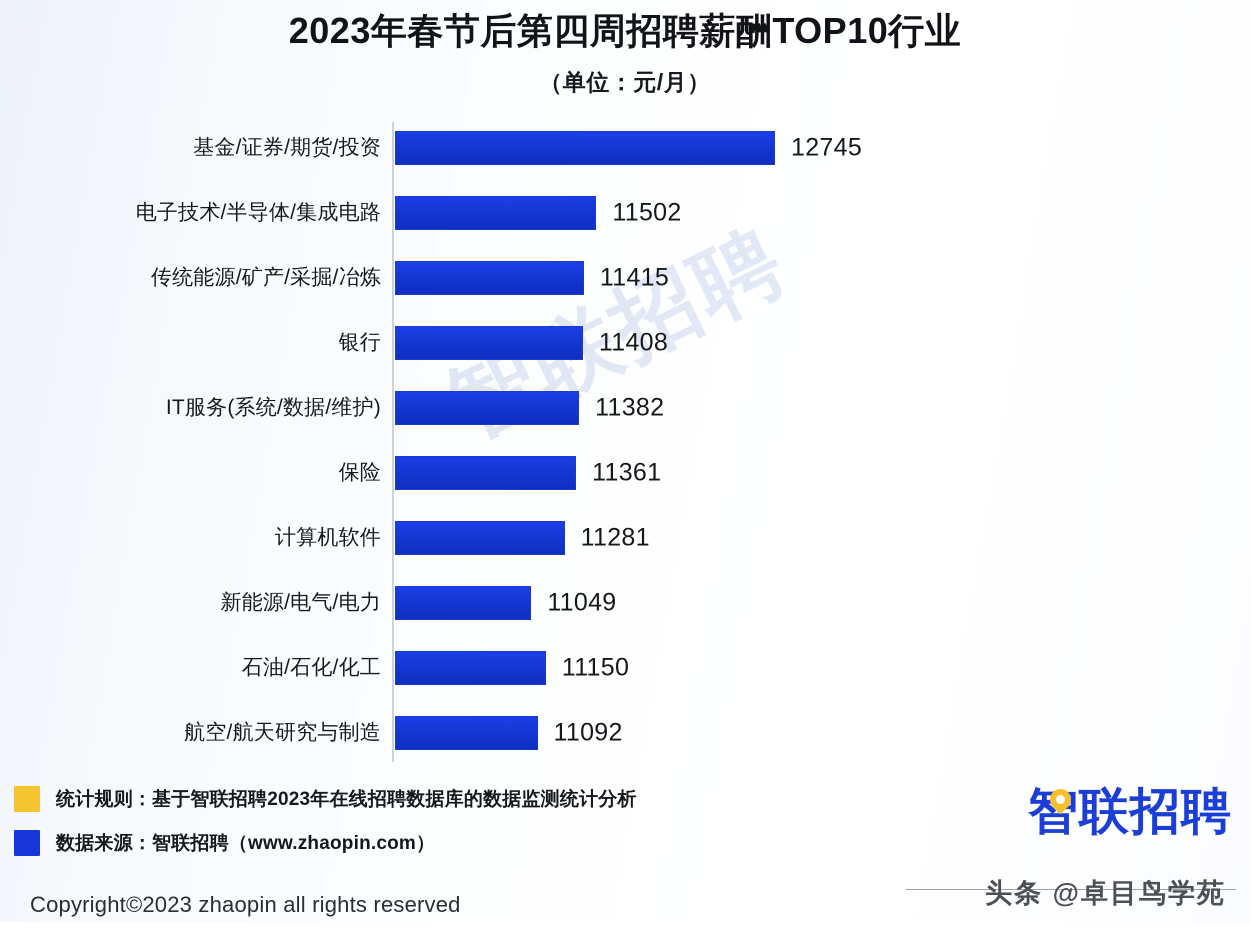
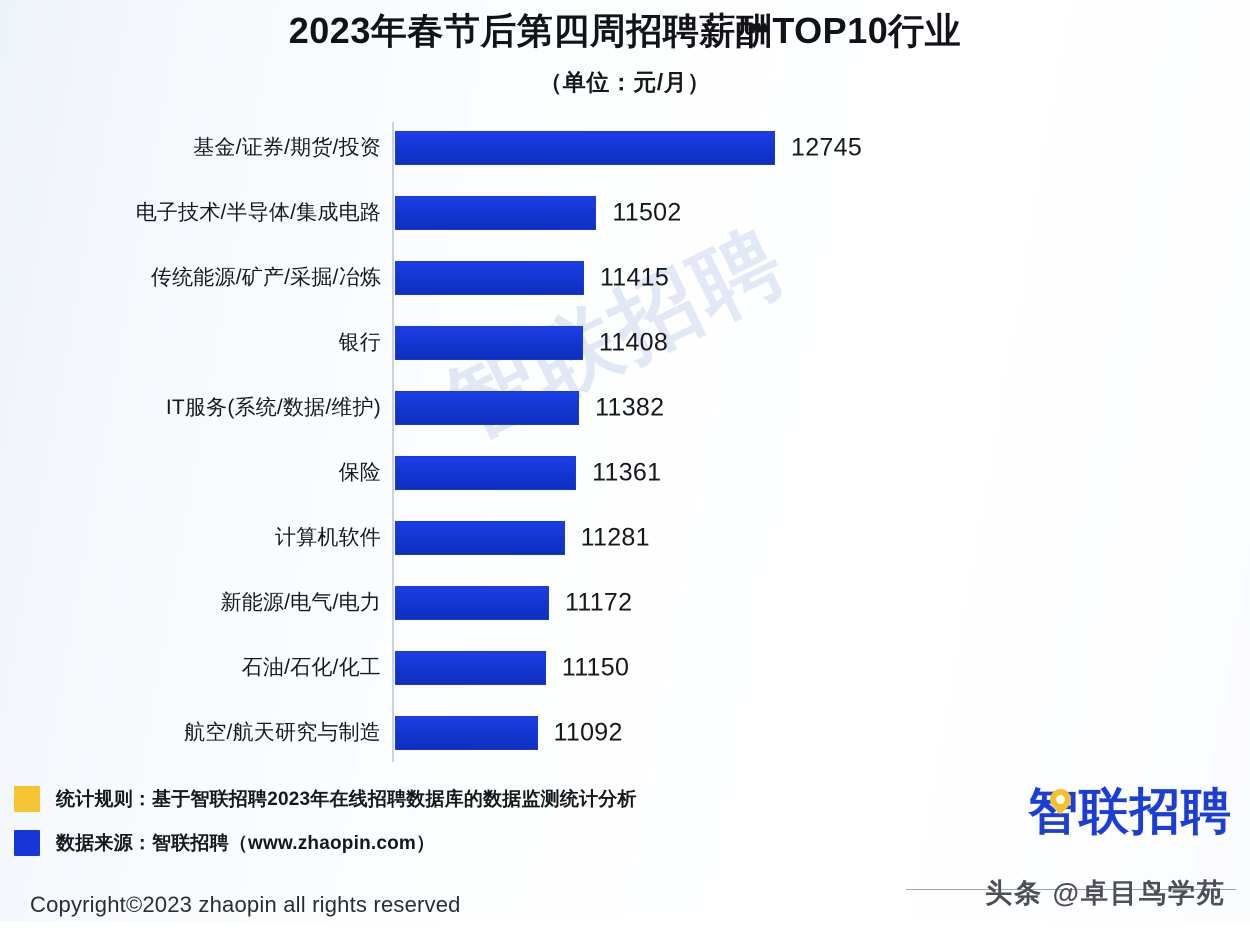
新能源/电气/电力: 11049 -> 11172
